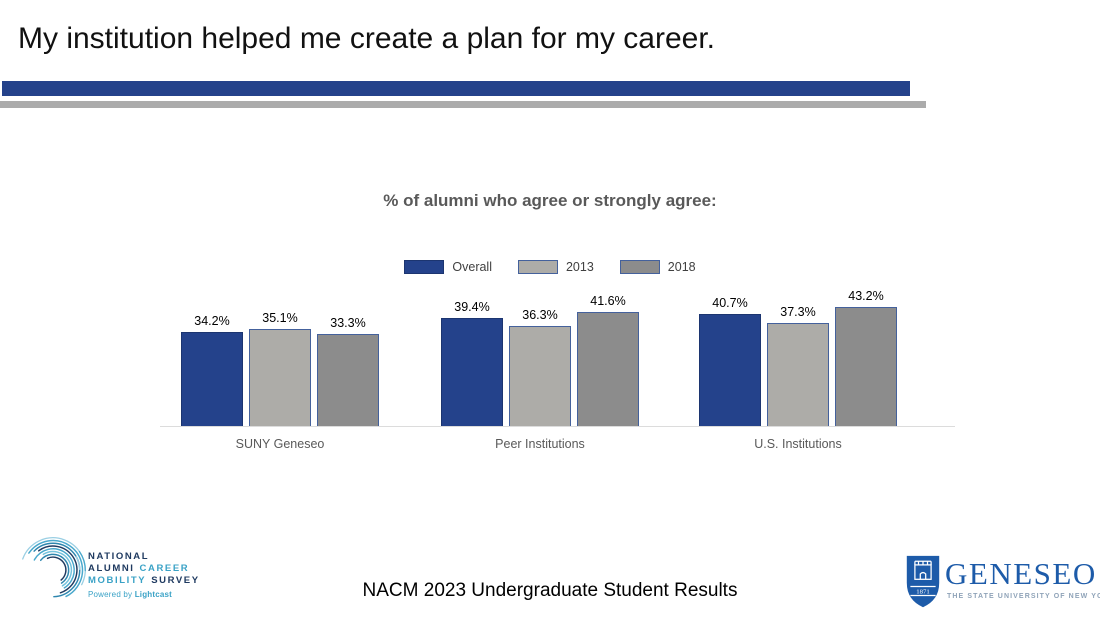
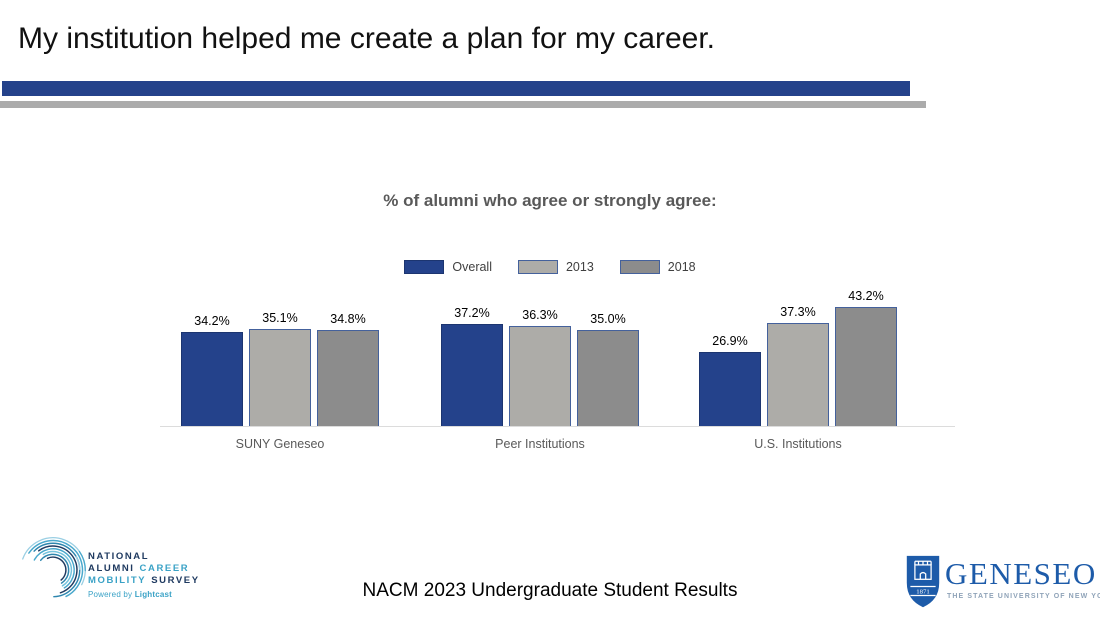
2018/SUNY Geneseo: 33.3% -> 34.8%
Overall/Peer Institutions: 39.4% -> 37.2%
2018/Peer Institutions: 41.6% -> 35.0%
Overall/U.S. Institutions: 40.7% -> 26.9%
